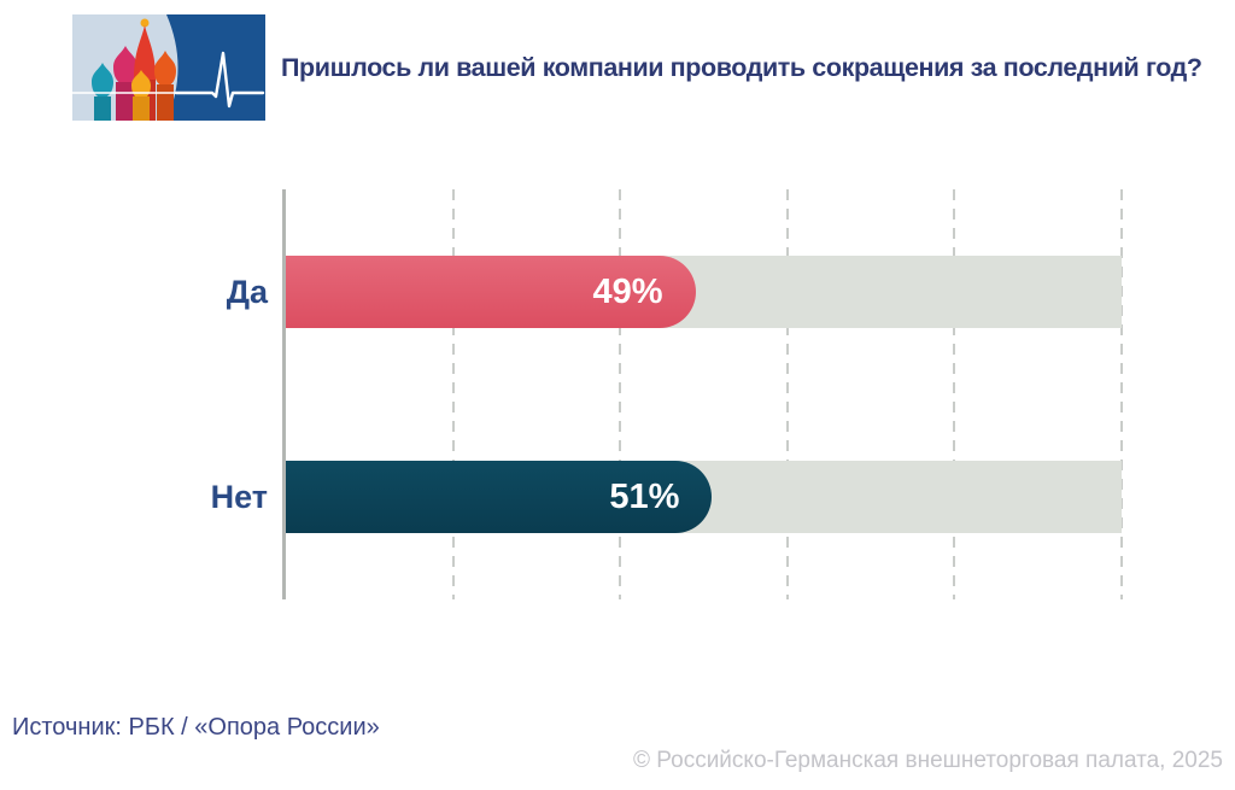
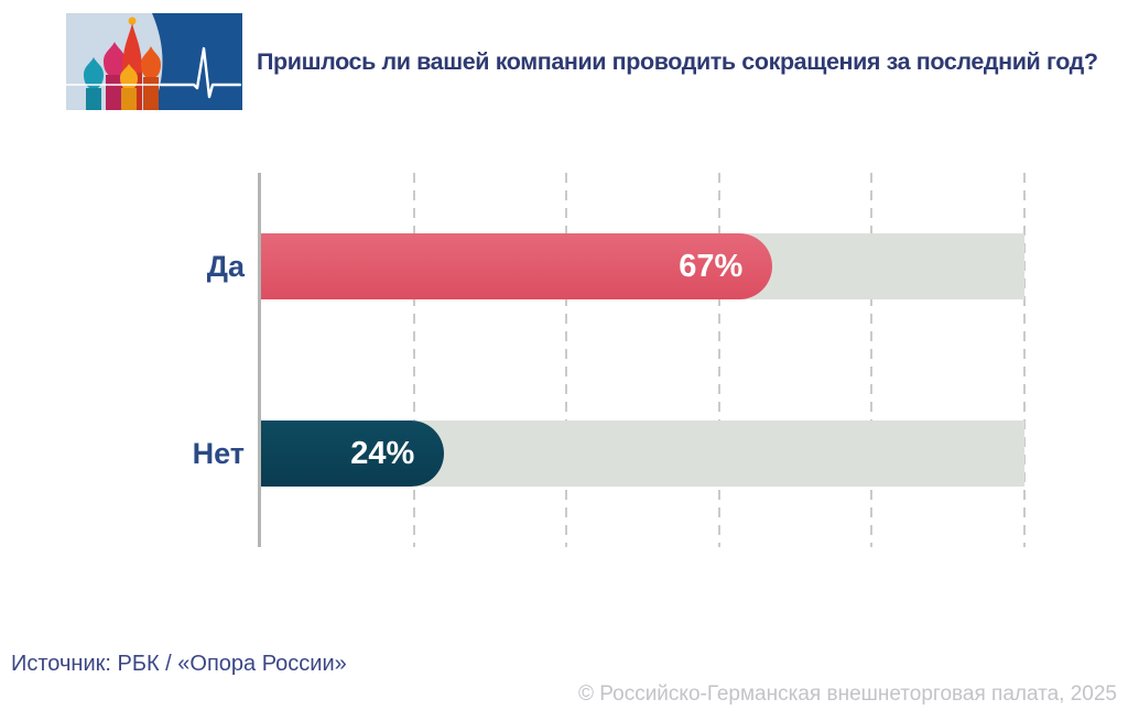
Да: 49% -> 67%
Нет: 51% -> 24%
